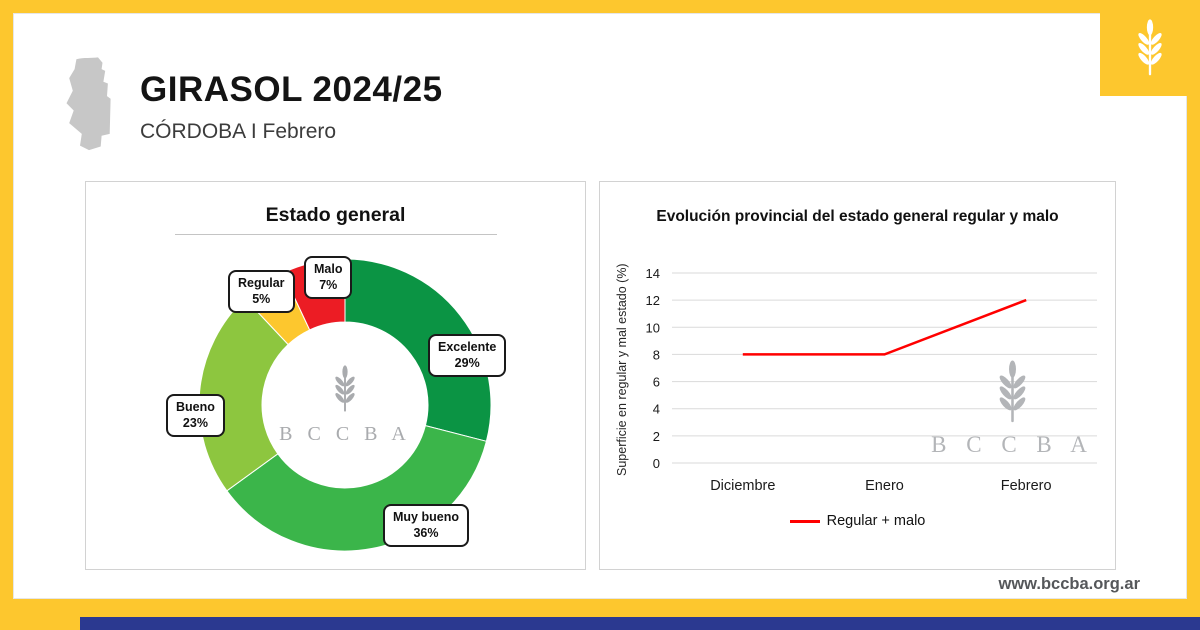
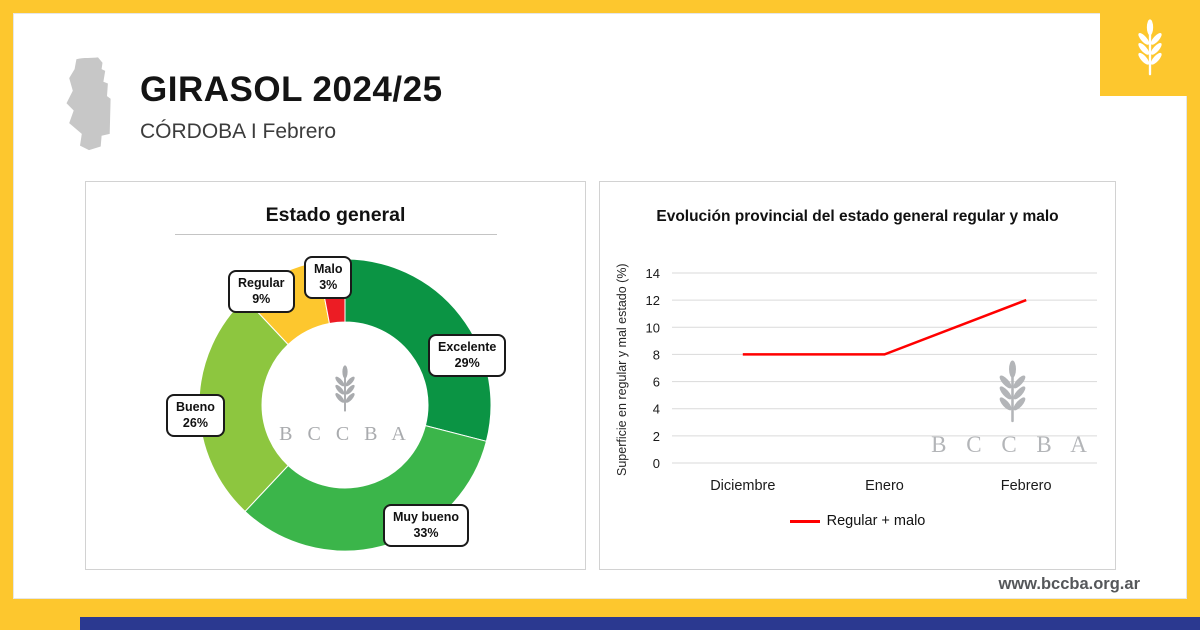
Estado general/Muy bueno: 36% -> 33%
Estado general/Bueno: 23% -> 26%
Estado general/Regular: 5% -> 9%
Estado general/Malo: 7% -> 3%
